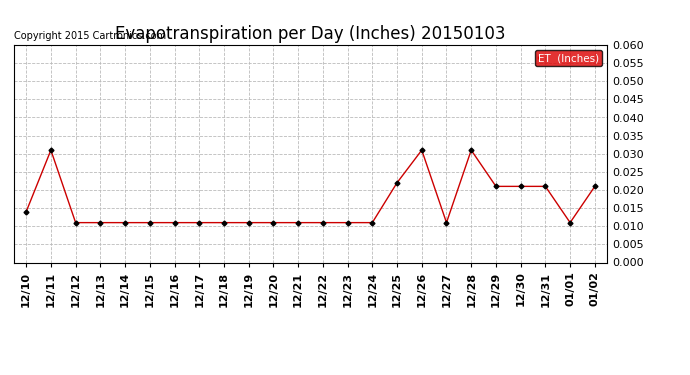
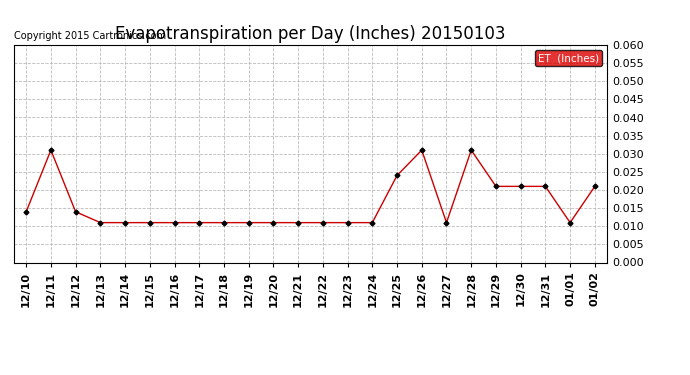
12/12: 0.011 -> 0.014
12/25: 0.022 -> 0.024
